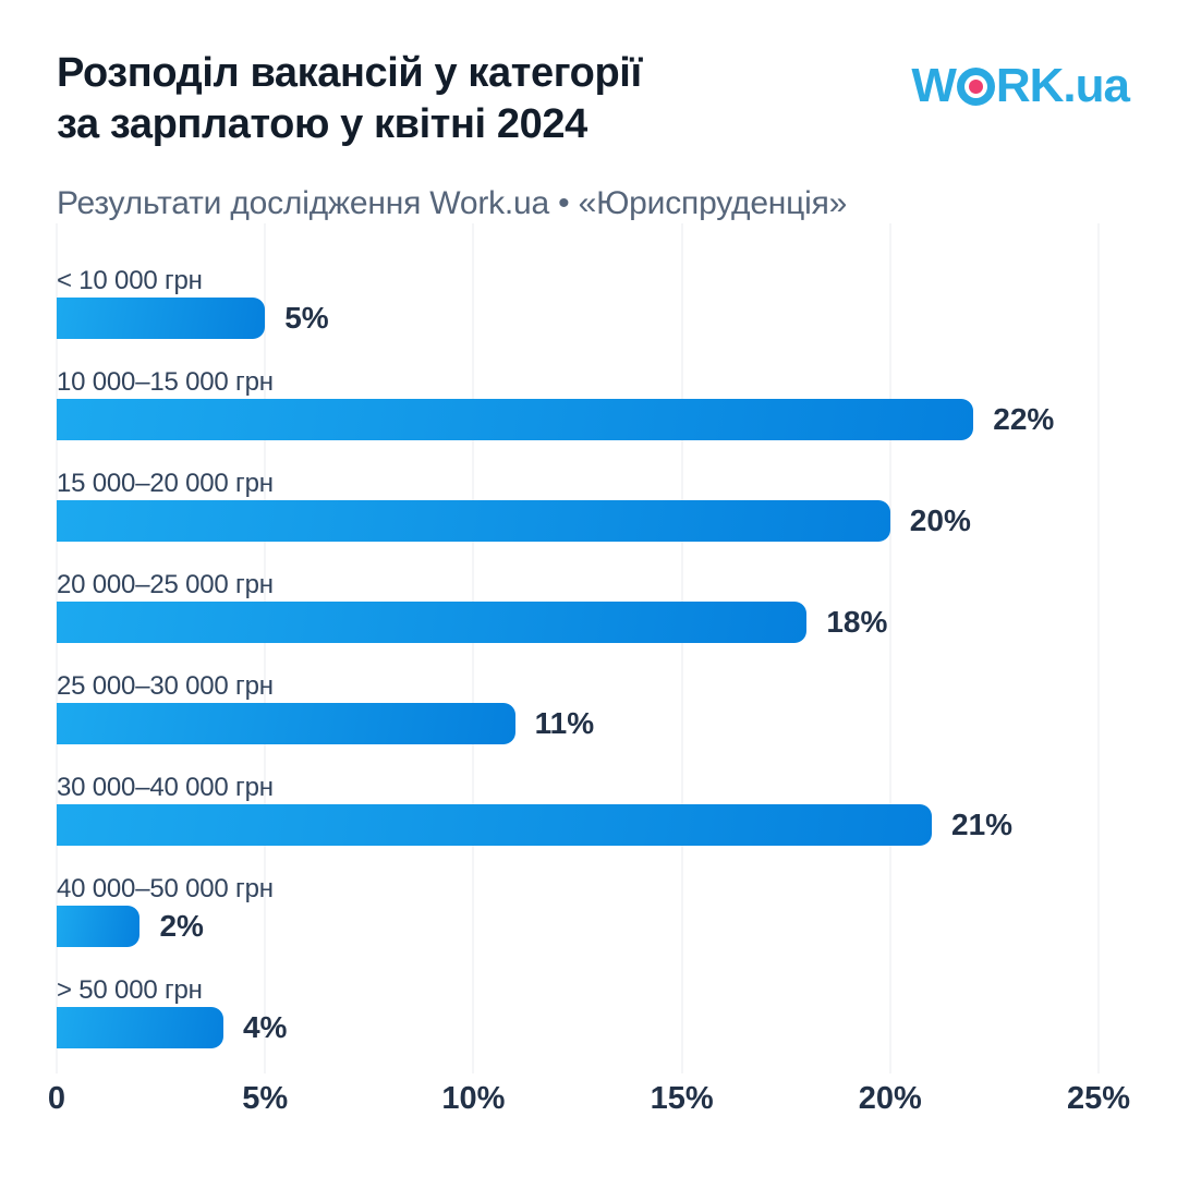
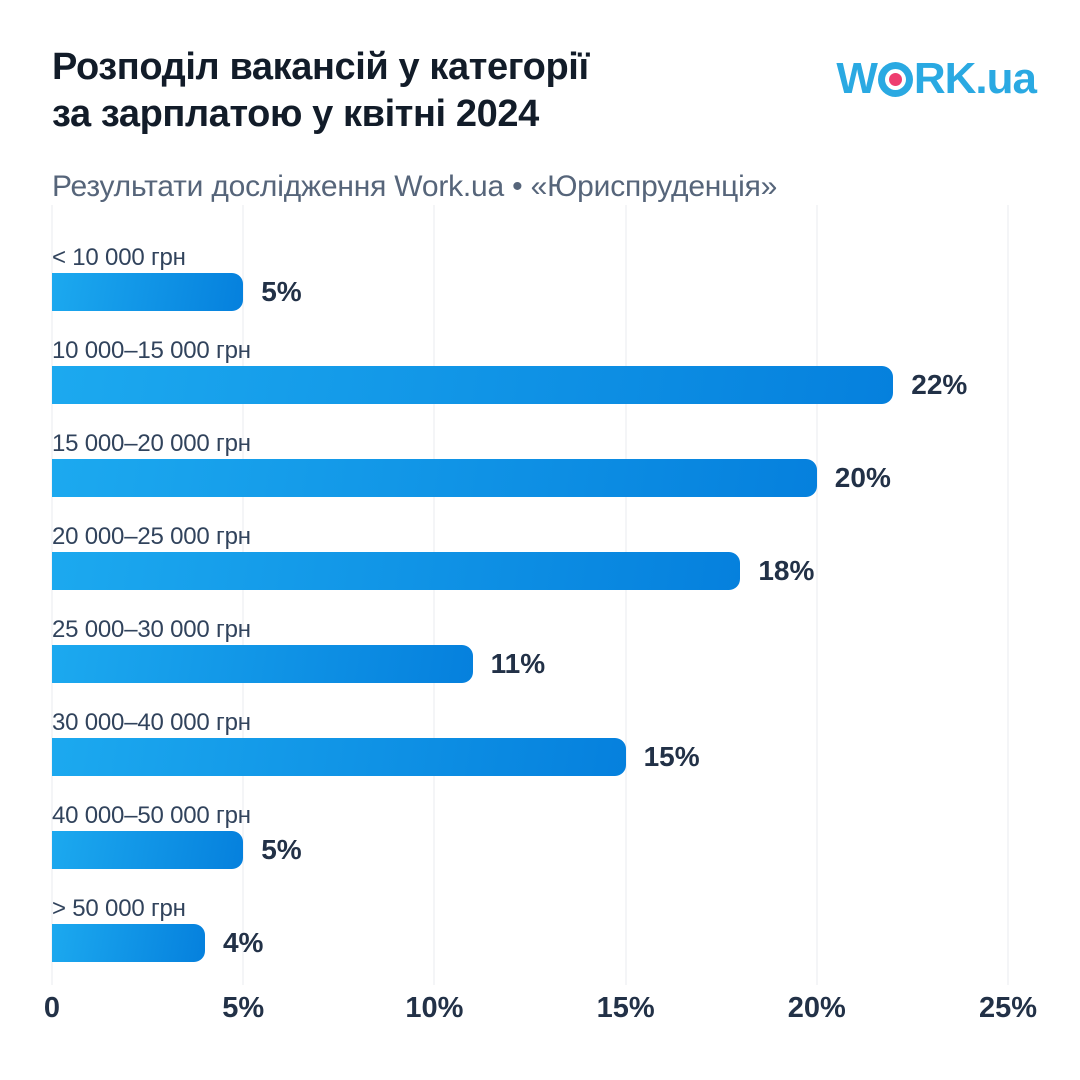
30 000–40 000 грн: 21% -> 15%
40 000–50 000 грн: 2% -> 5%
